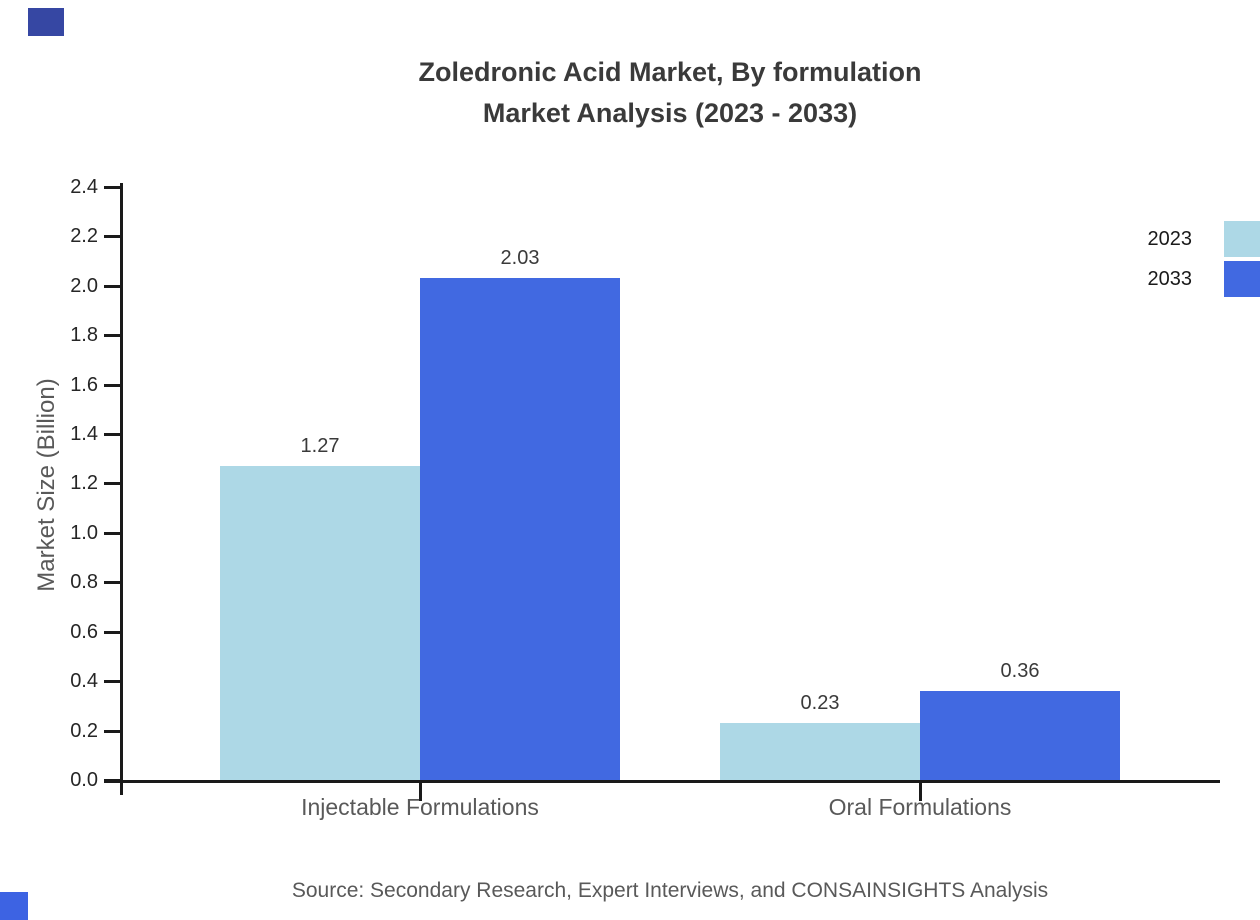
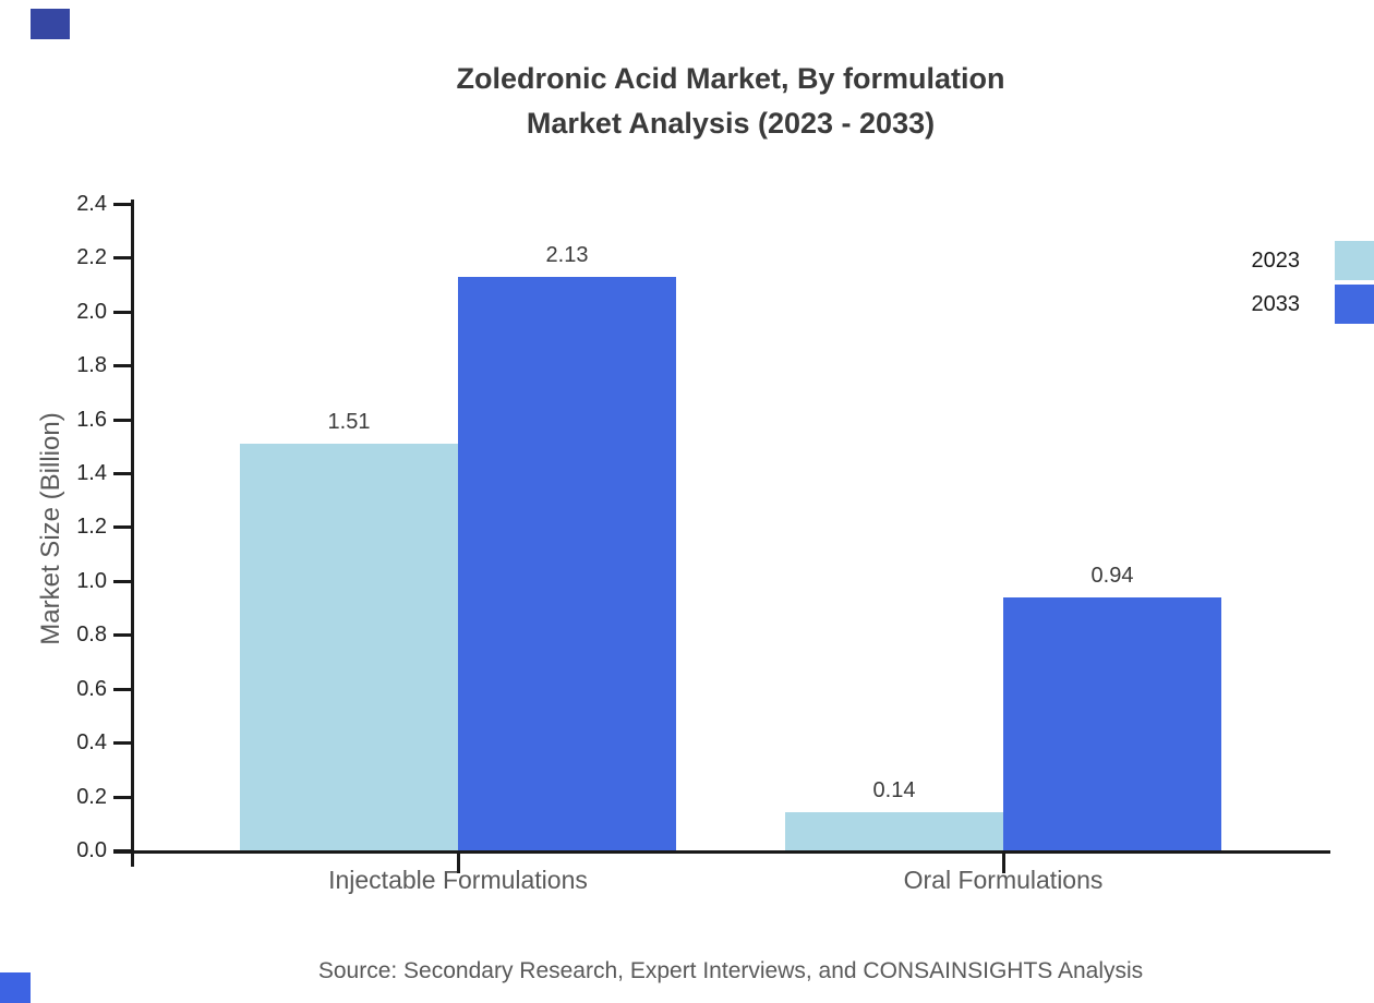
2023/Injectable Formulations: 1.27 -> 1.51
2033/Injectable Formulations: 2.03 -> 2.13
2023/Oral Formulations: 0.23 -> 0.14
2033/Oral Formulations: 0.36 -> 0.94
